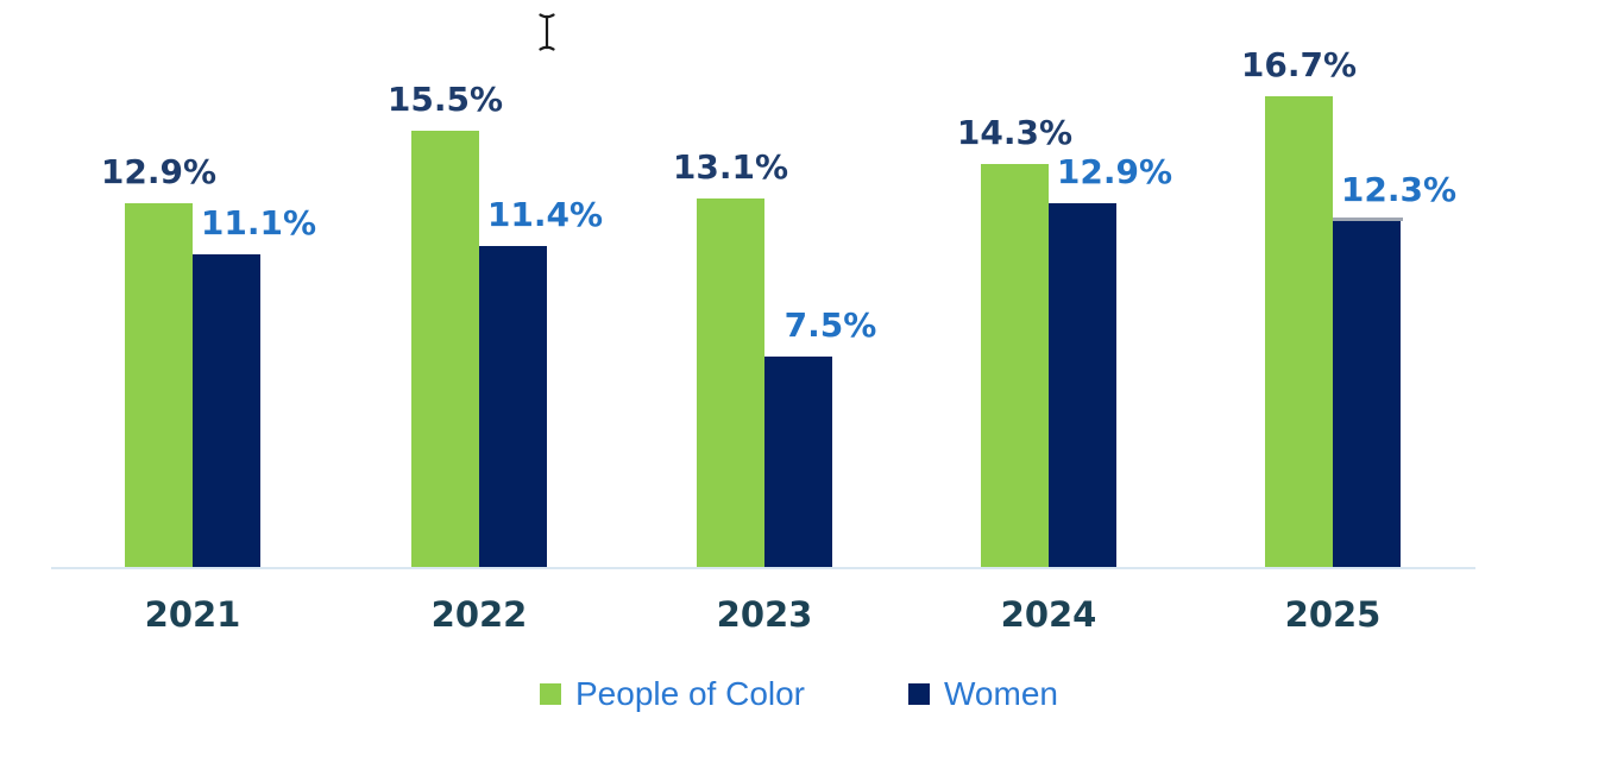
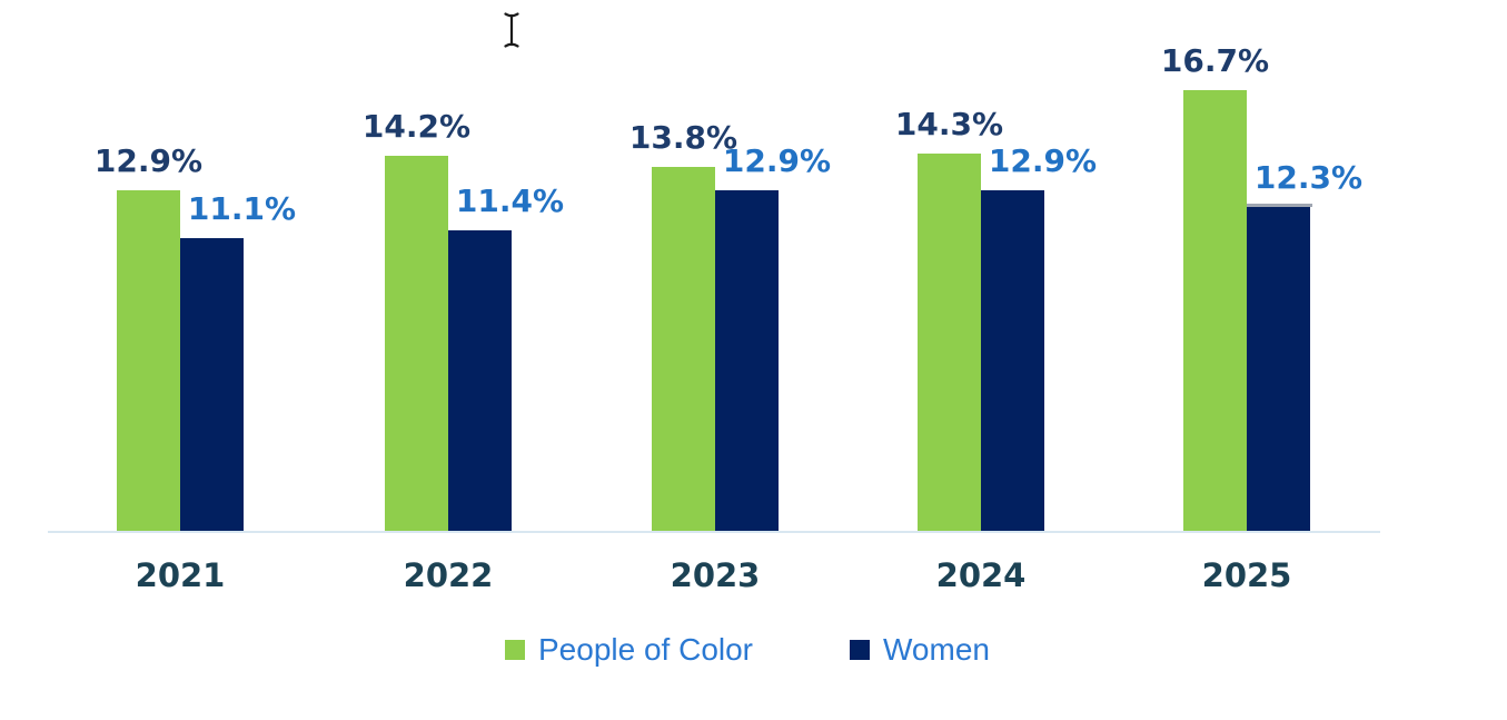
People of Color/2022: 15.5% -> 14.2%
People of Color/2023: 13.1% -> 13.8%
Women/2023: 7.5% -> 12.9%
